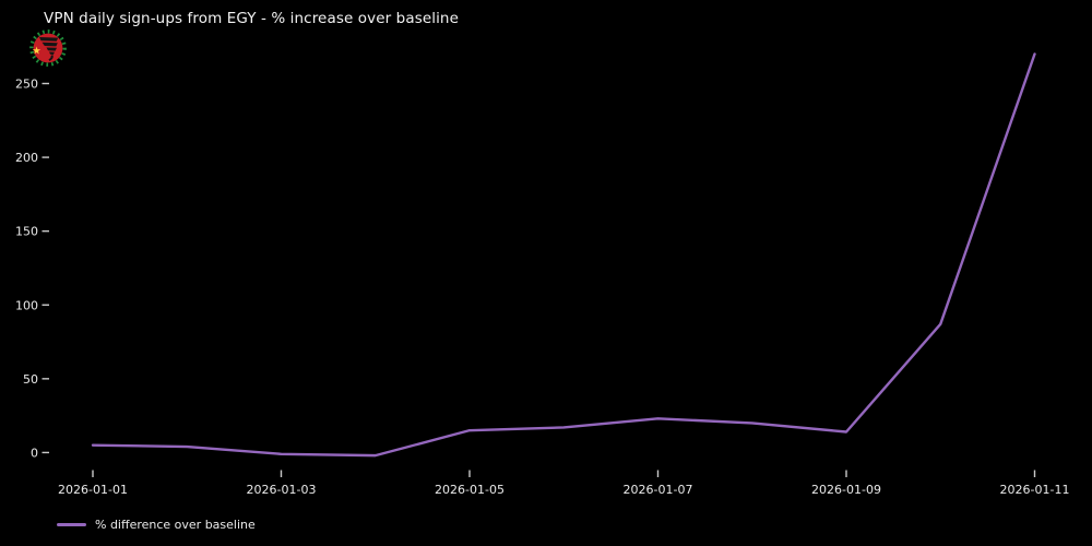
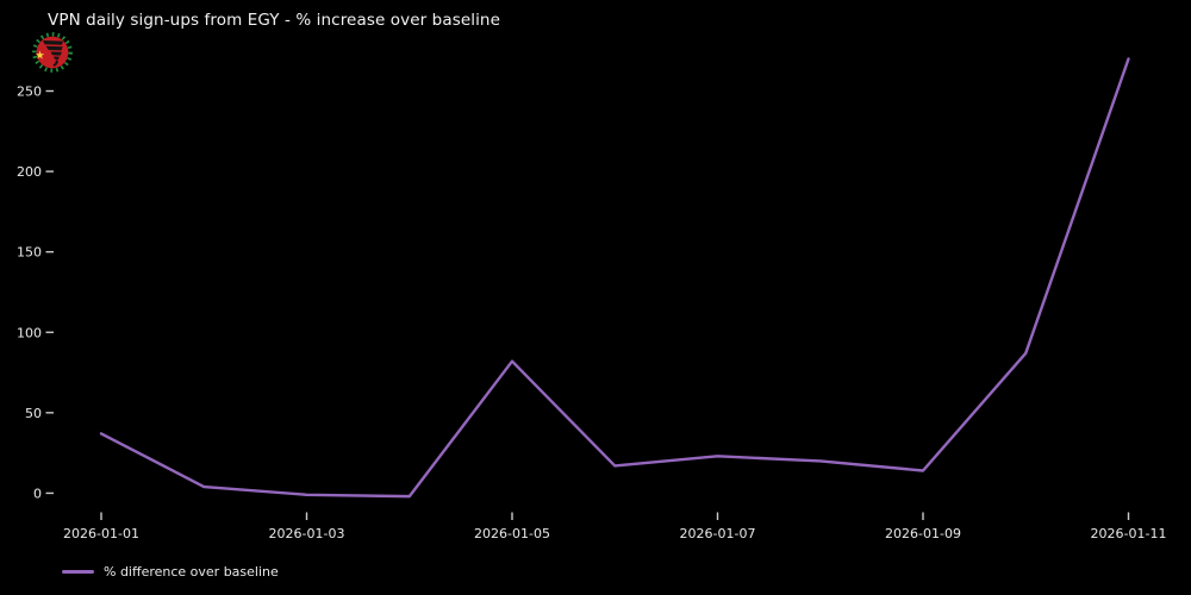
2026-01-01: 5 -> 37
2026-01-05: 15 -> 82
